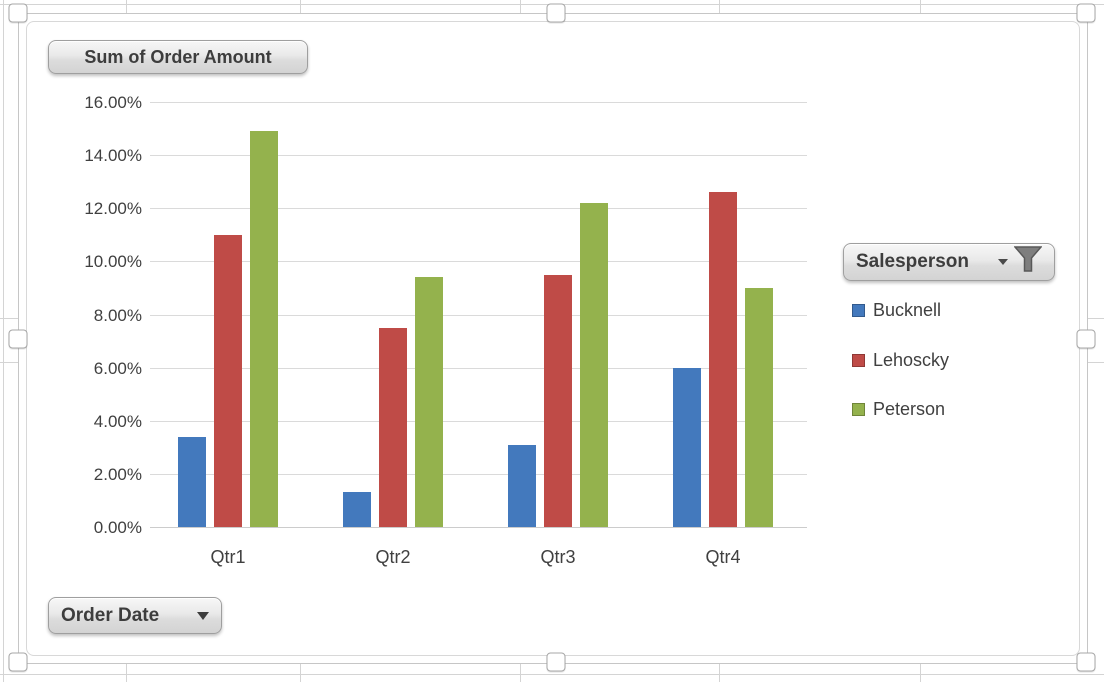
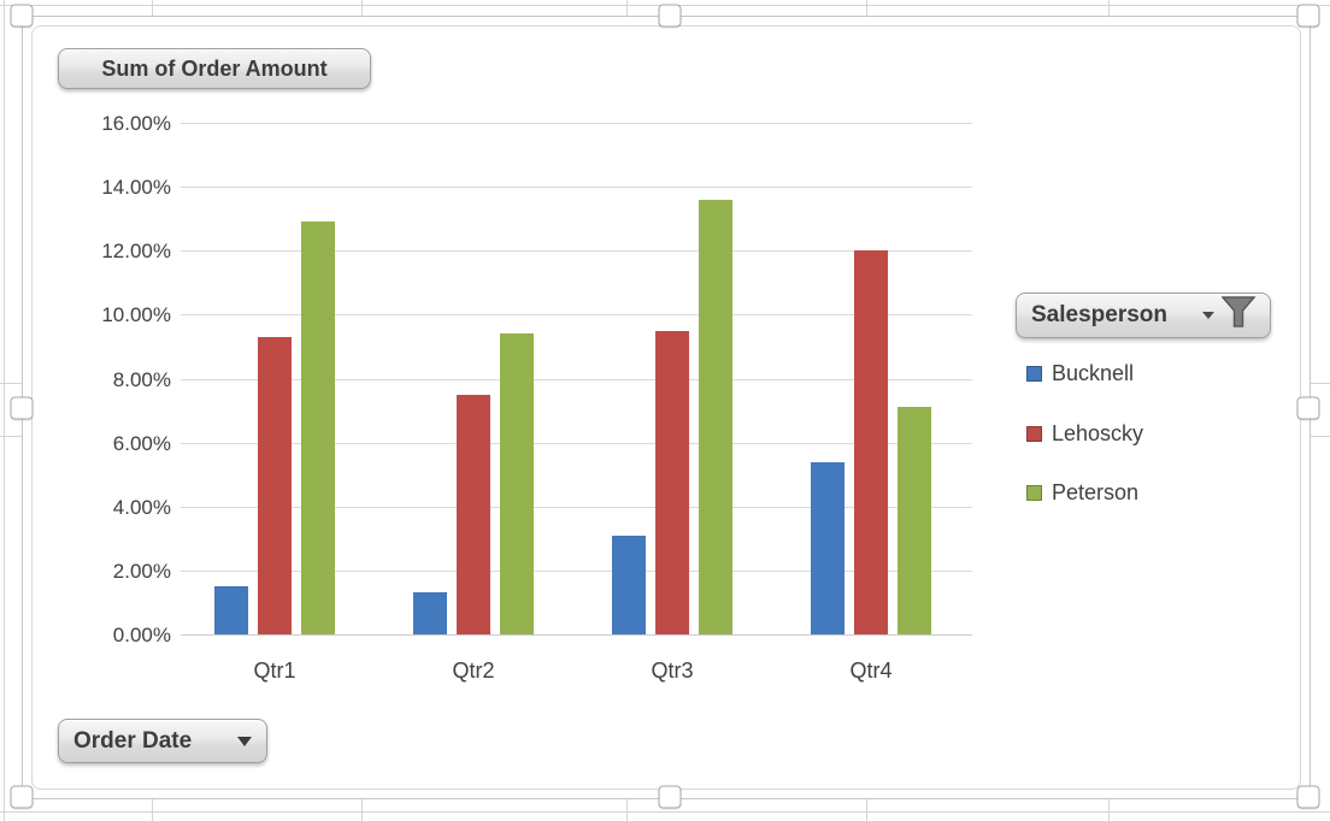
Bucknell/Qtr1: 3.4% -> 1.5%
Lehoscky/Qtr1: 11.0% -> 9.3%
Peterson/Qtr1: 14.9% -> 12.9%
Peterson/Qtr3: 12.2% -> 13.6%
Bucknell/Qtr4: 6.0% -> 5.4%
Lehoscky/Qtr4: 12.6% -> 12.0%
Peterson/Qtr4: 9.0% -> 7.1%
